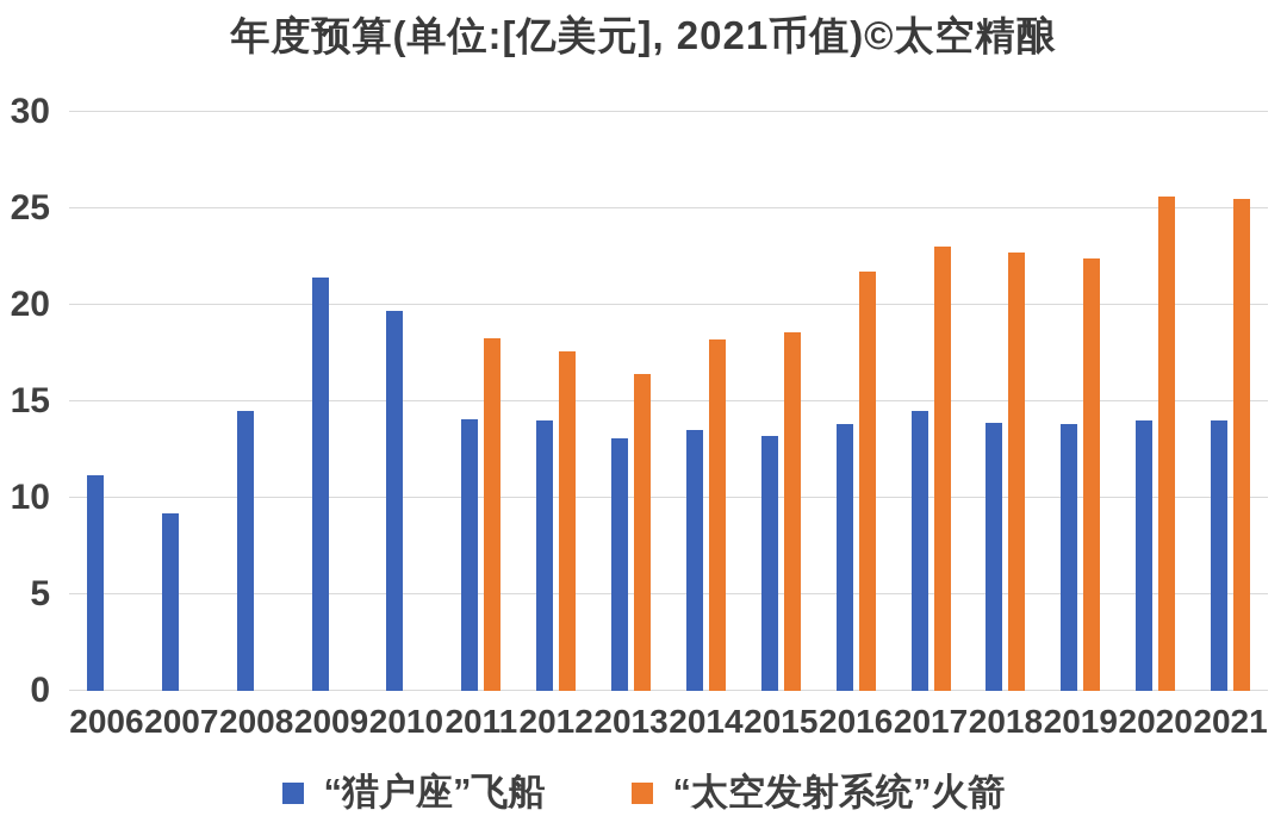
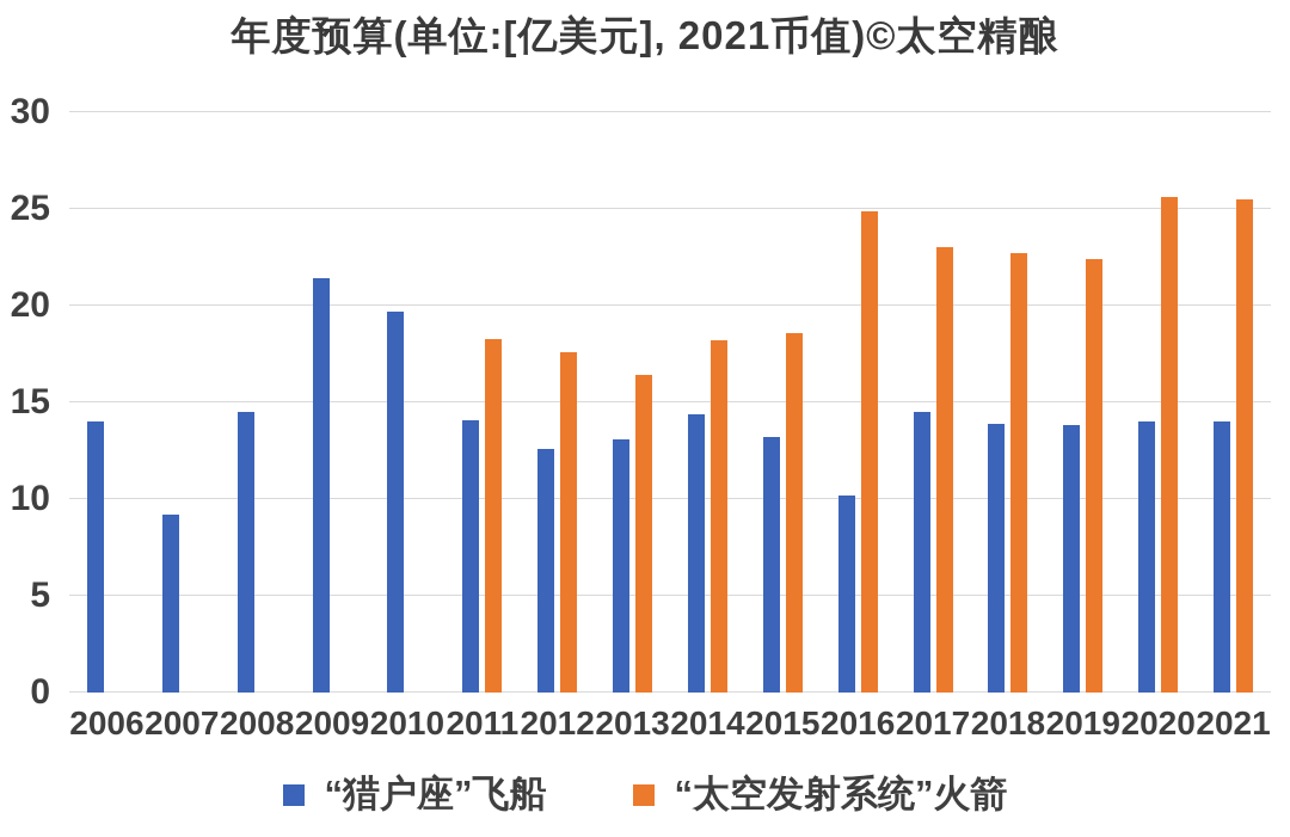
“猎户座”飞船/2006: 11.2 -> 14.0
“猎户座”飞船/2012: 14.0 -> 12.6
“猎户座”飞船/2014: 13.5 -> 14.4
“猎户座”飞船/2016: 13.8 -> 10.2
“太空发射系统”火箭/2016: 21.7 -> 24.9
